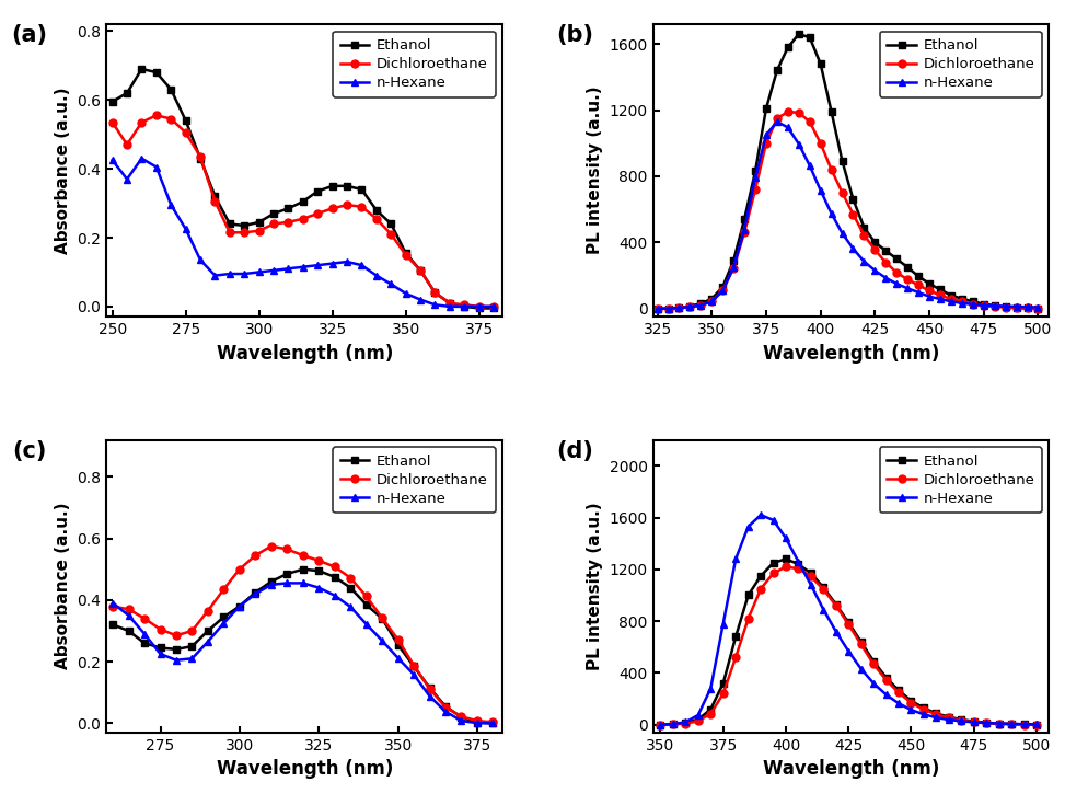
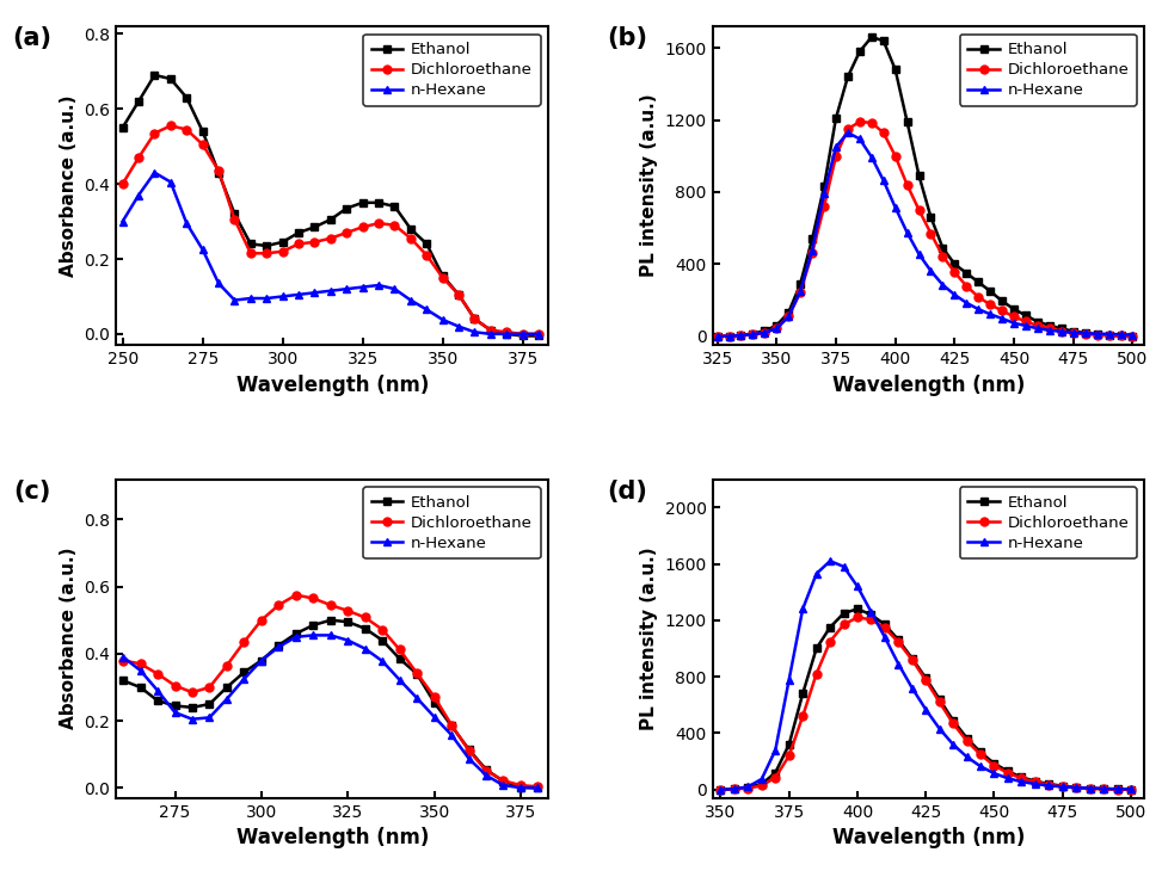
Ethanol/250: 0.595 -> 0.550
Dichloroethane/250: 0.535 -> 0.400
n-Hexane/250: 0.425 -> 0.300
